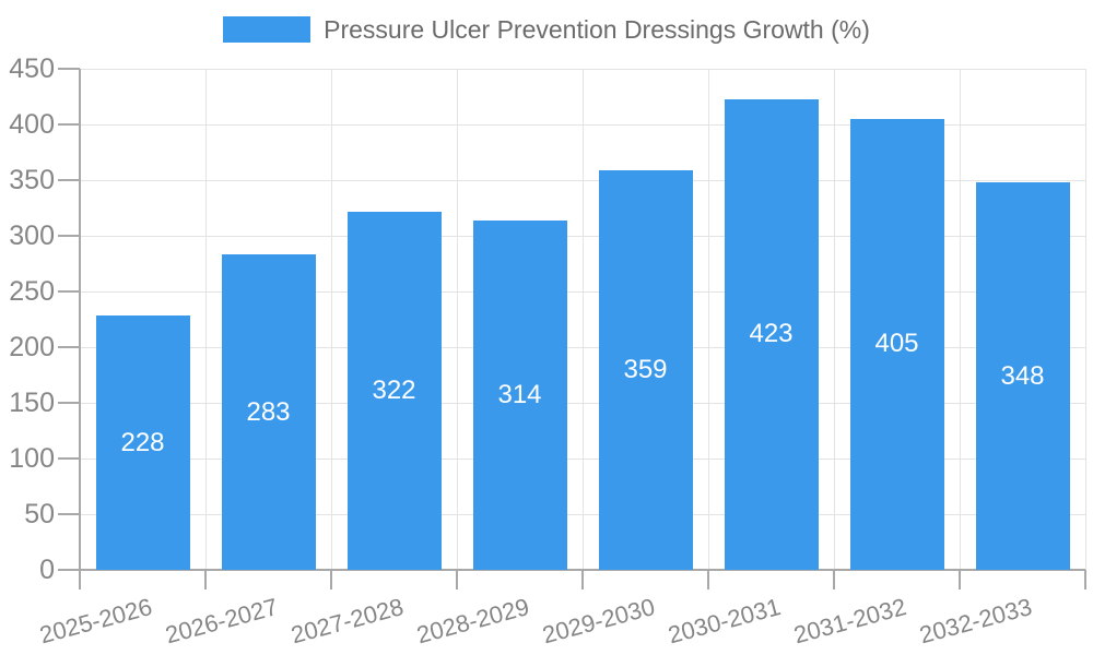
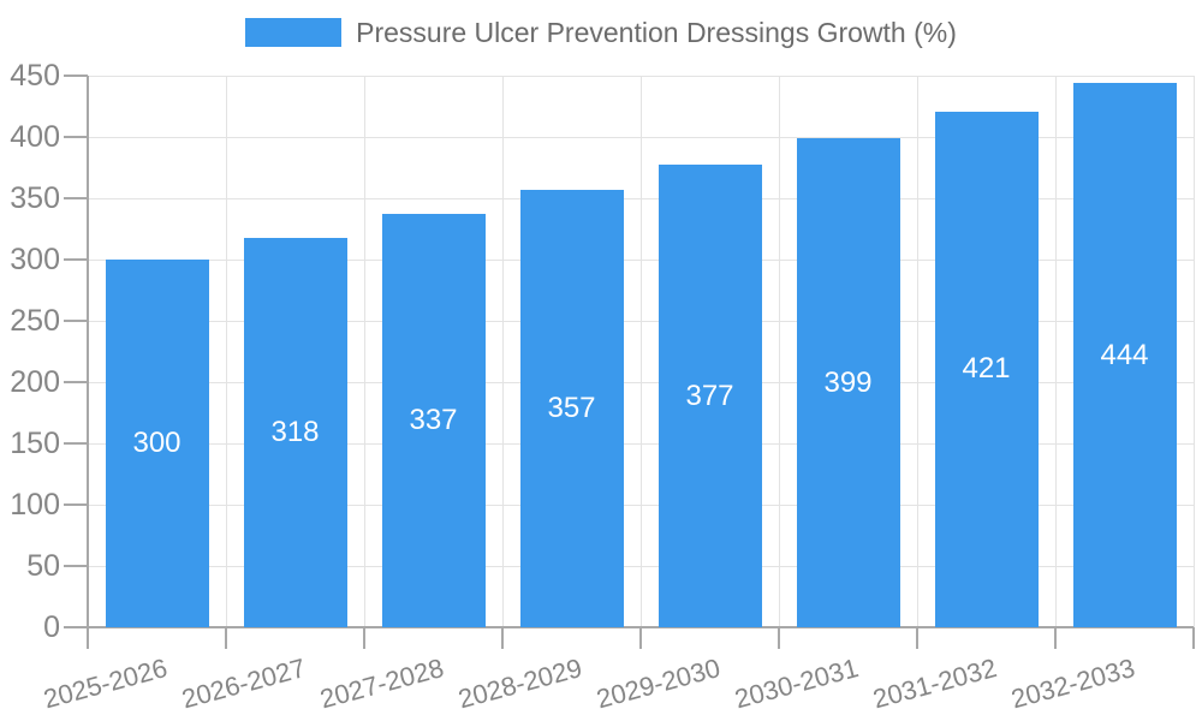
2025-2026: 228 -> 300
2026-2027: 283 -> 318
2027-2028: 322 -> 337
2028-2029: 314 -> 357
2029-2030: 359 -> 377
2030-2031: 423 -> 399
2031-2032: 405 -> 421
2032-2033: 348 -> 444
